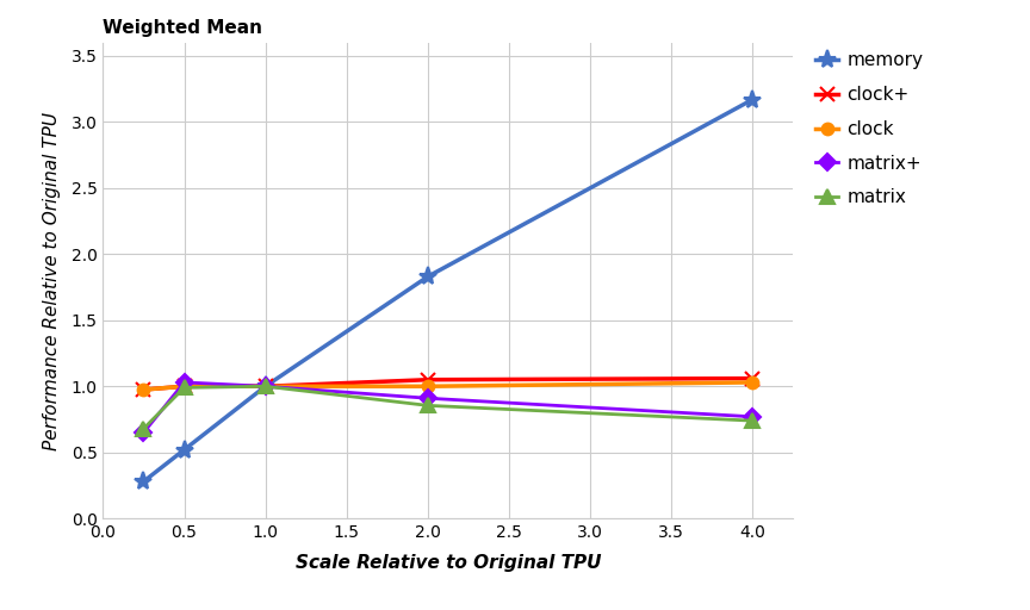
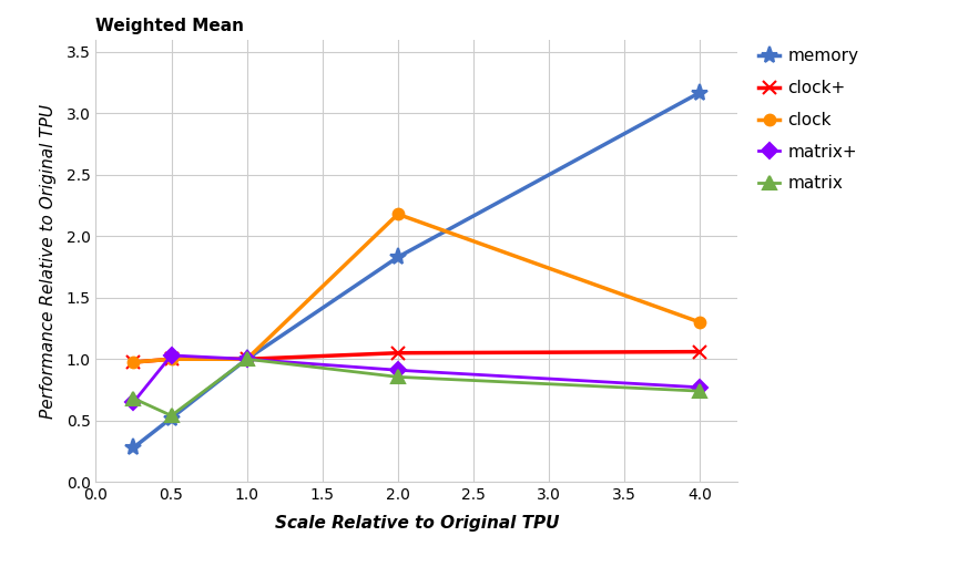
matrix/0.5: 0.99 -> 0.54
clock/2.0: 1.00 -> 2.18
clock/4.0: 1.03 -> 1.30
